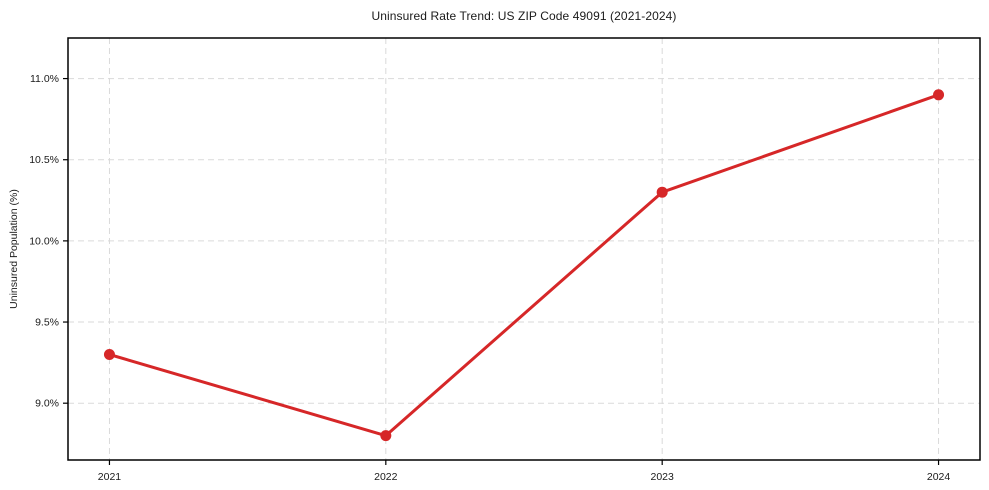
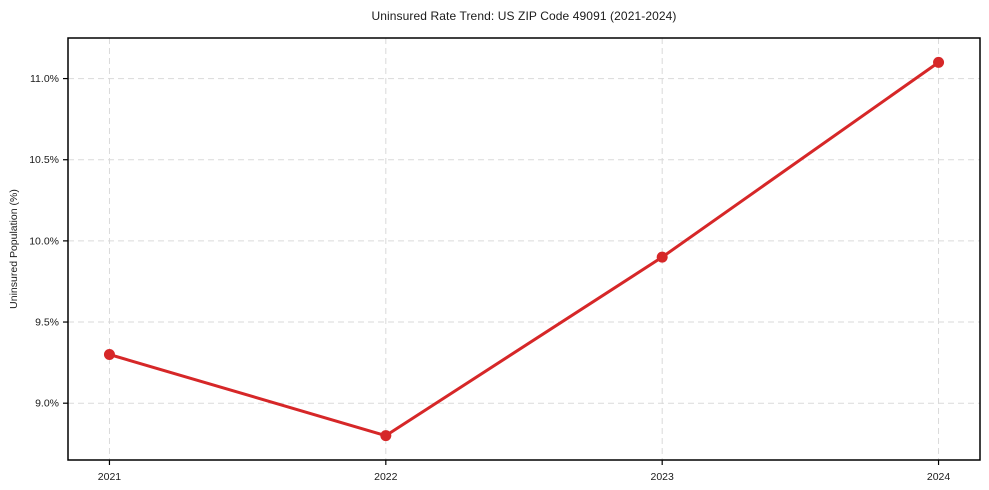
2023: 10.3% -> 9.9%
2024: 10.9% -> 11.1%
